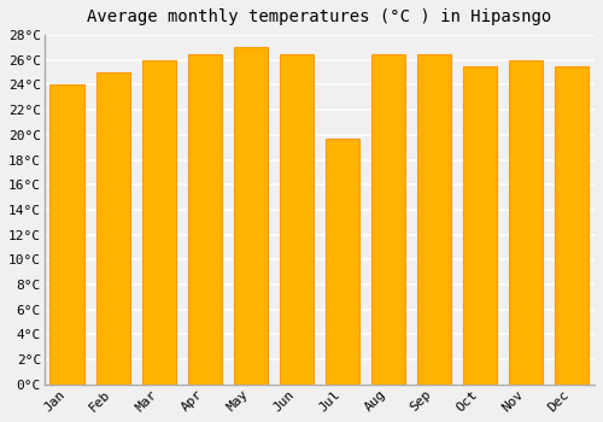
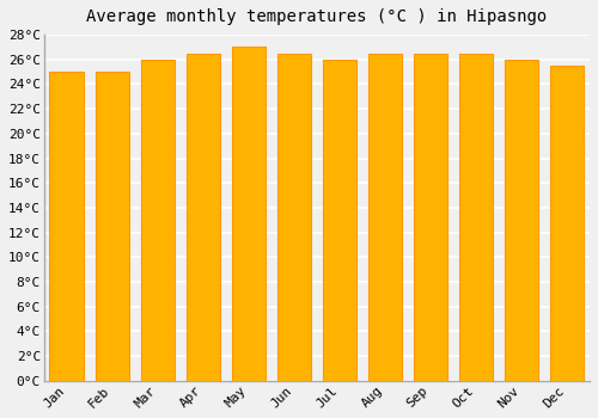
Jan: 24.0°C -> 25.0°C
Jul: 19.7°C -> 26.0°C
Oct: 25.5°C -> 26.5°C
